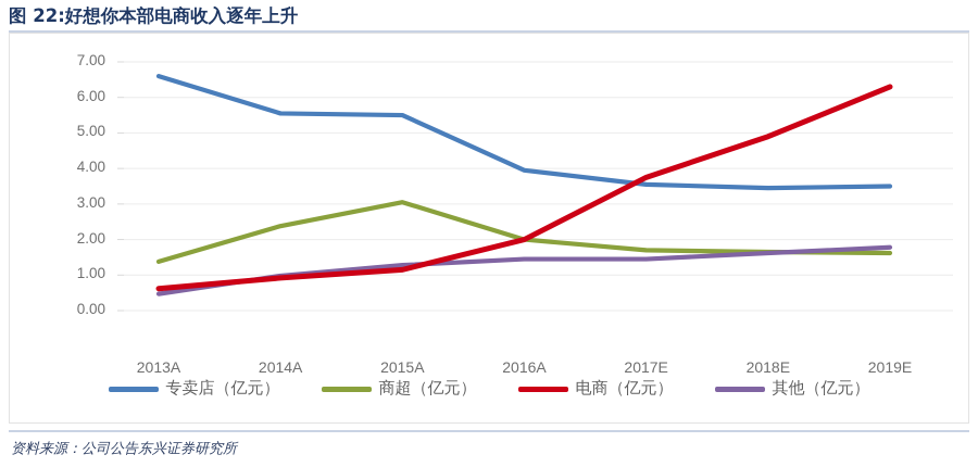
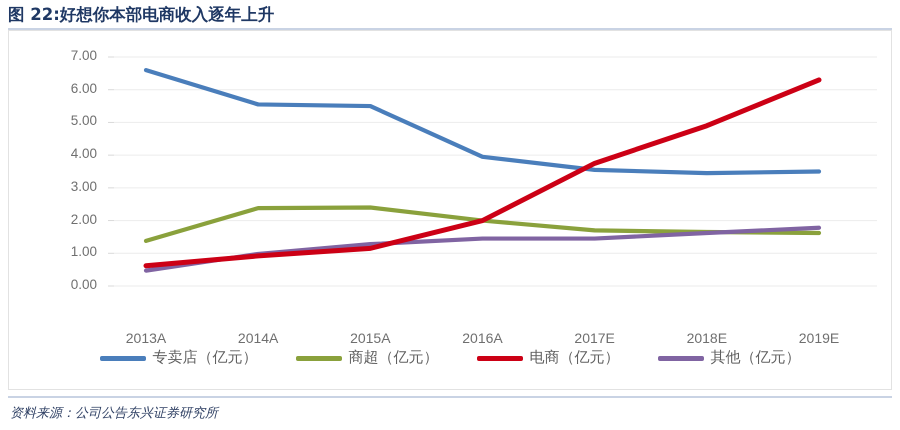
商超（亿元）/2015A: 3.0 -> 2.4
